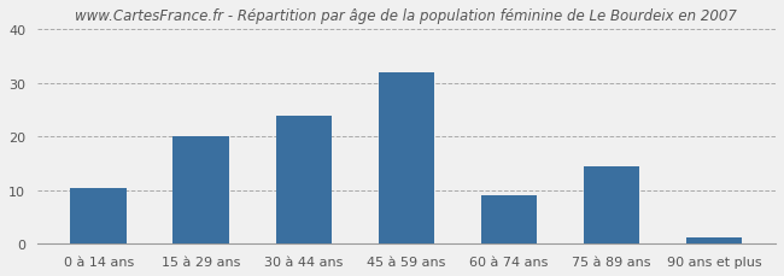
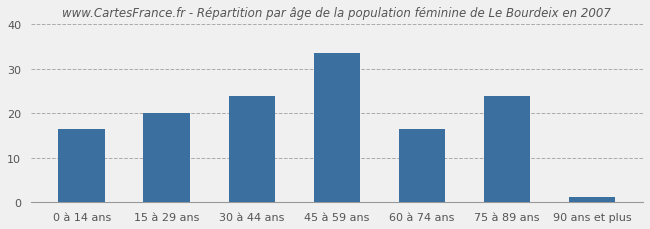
0 à 14 ans: 10.5 -> 16.5
45 à 59 ans: 32.0 -> 33.5
60 à 74 ans: 9.0 -> 16.5
75 à 89 ans: 14.5 -> 24.0
